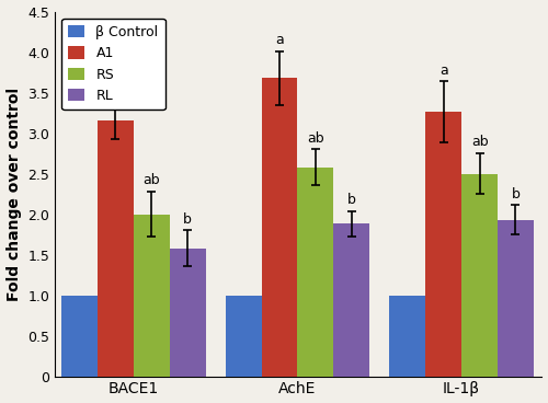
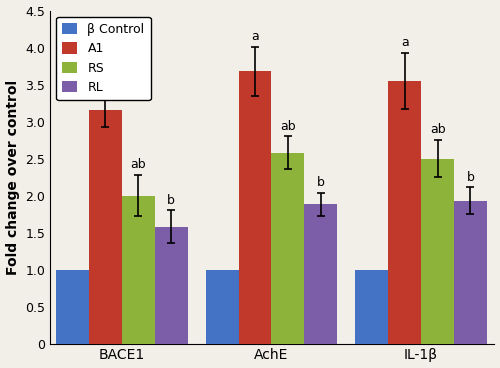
A1/IL-1β: 3.26 -> 3.55
